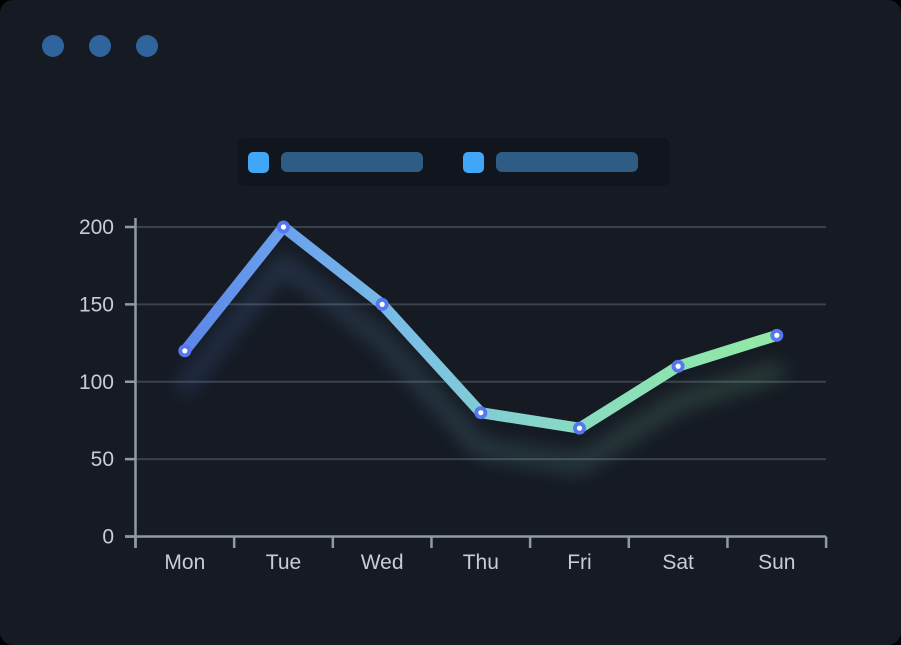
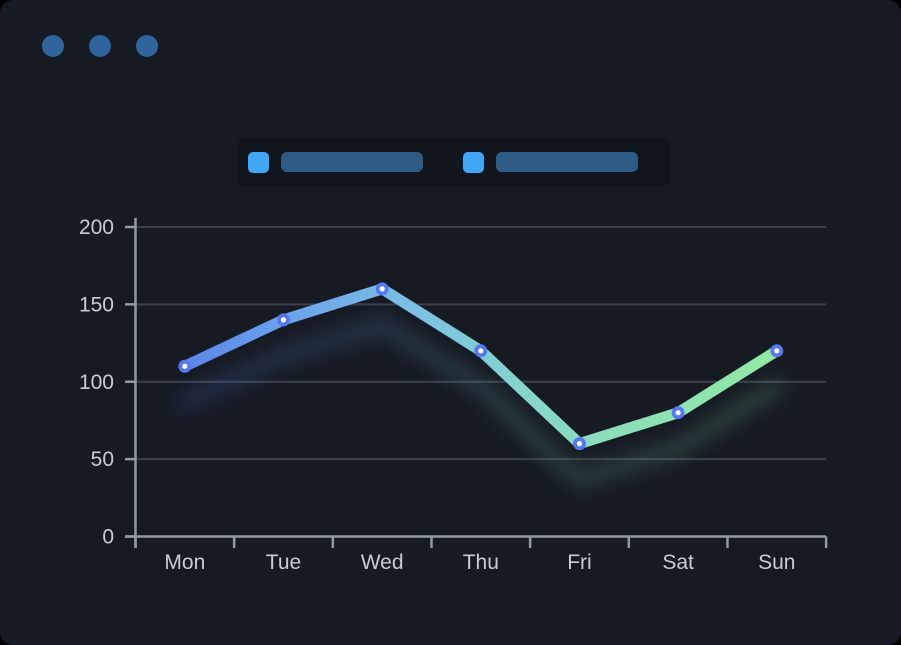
Mon: 120 -> 110
Tue: 200 -> 140
Wed: 150 -> 160
Thu: 80 -> 120
Fri: 70 -> 60
Sat: 110 -> 80
Sun: 130 -> 120
